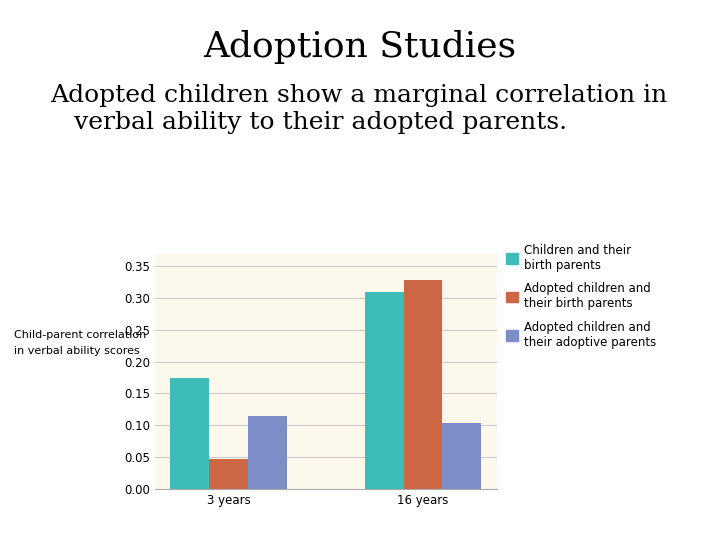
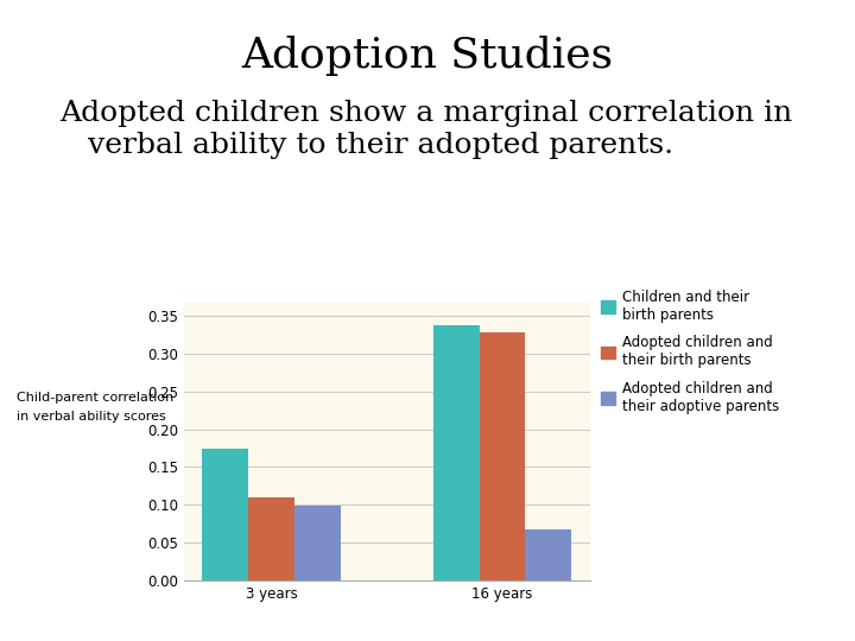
Adopted children and their birth parents/3 years: 0.046 -> 0.110
Adopted children and their adoptive parents/3 years: 0.114 -> 0.098
Children and their birth parents/16 years: 0.310 -> 0.338
Adopted children and their adoptive parents/16 years: 0.104 -> 0.068
